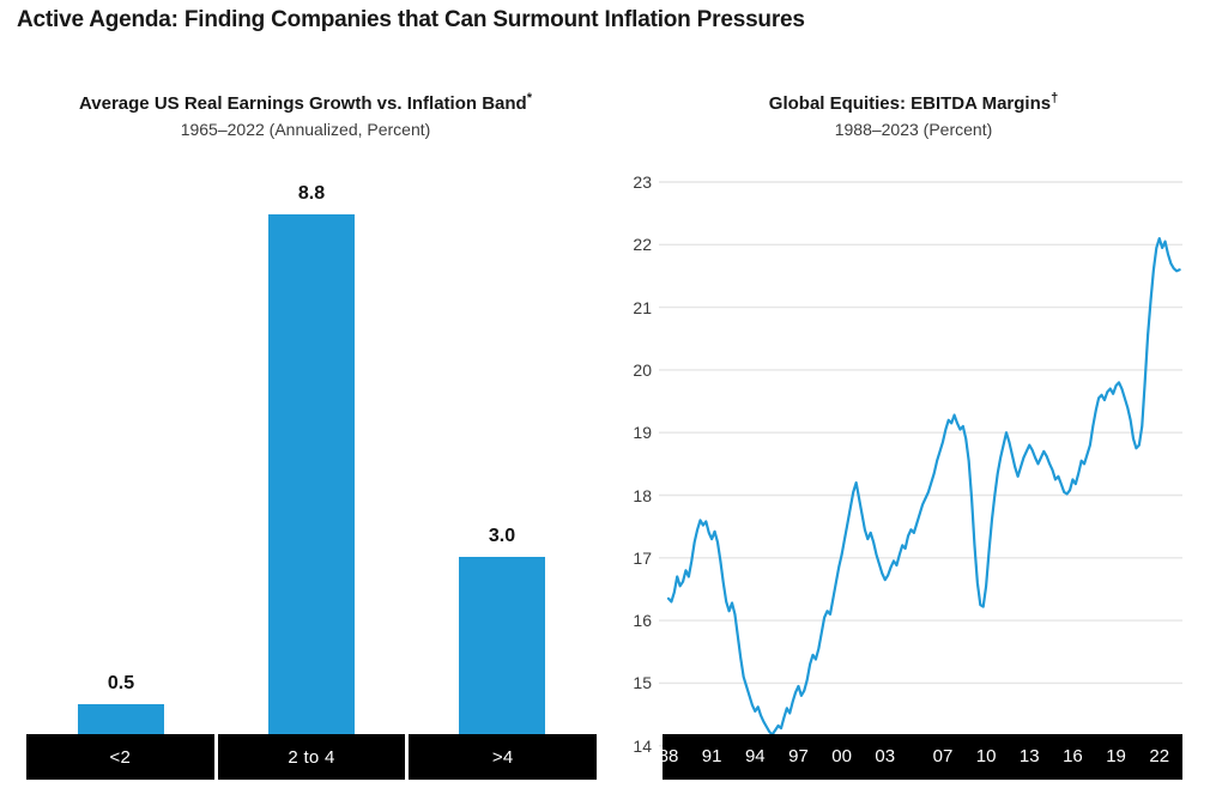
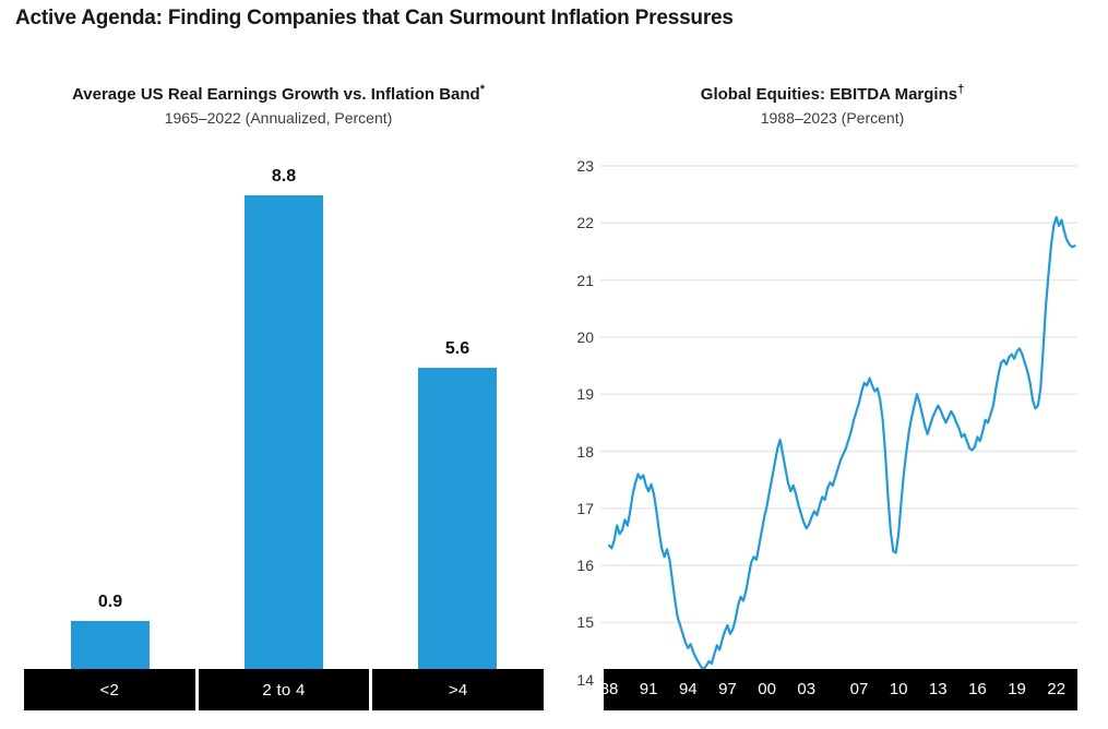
Average US Real Earnings Growth vs. Inflation Band*/<2: 0.5 -> 0.9
Average US Real Earnings Growth vs. Inflation Band*/>4: 3.0 -> 5.6
